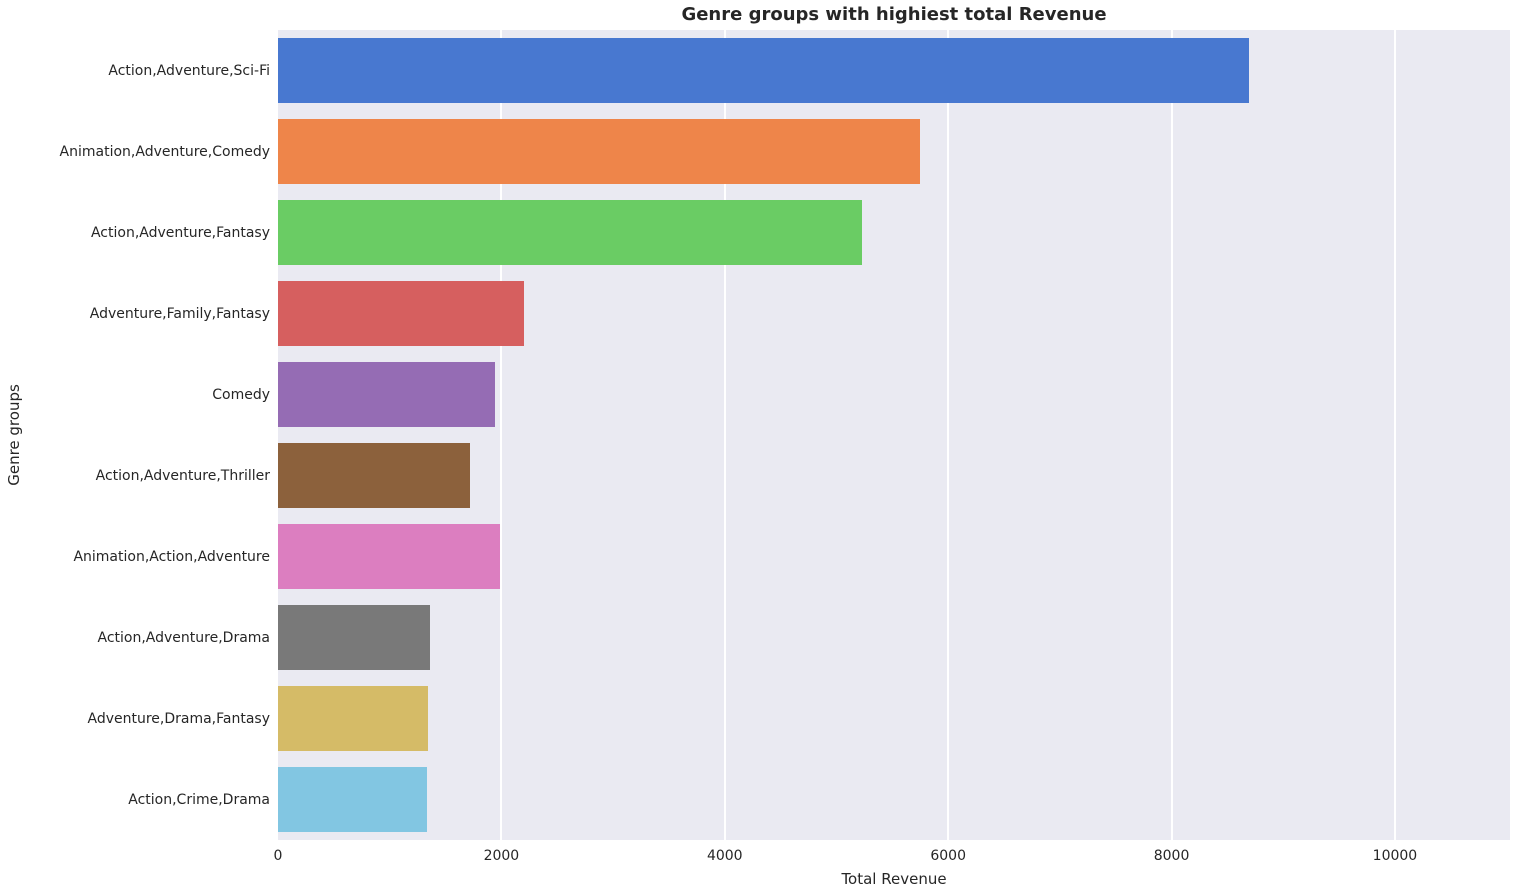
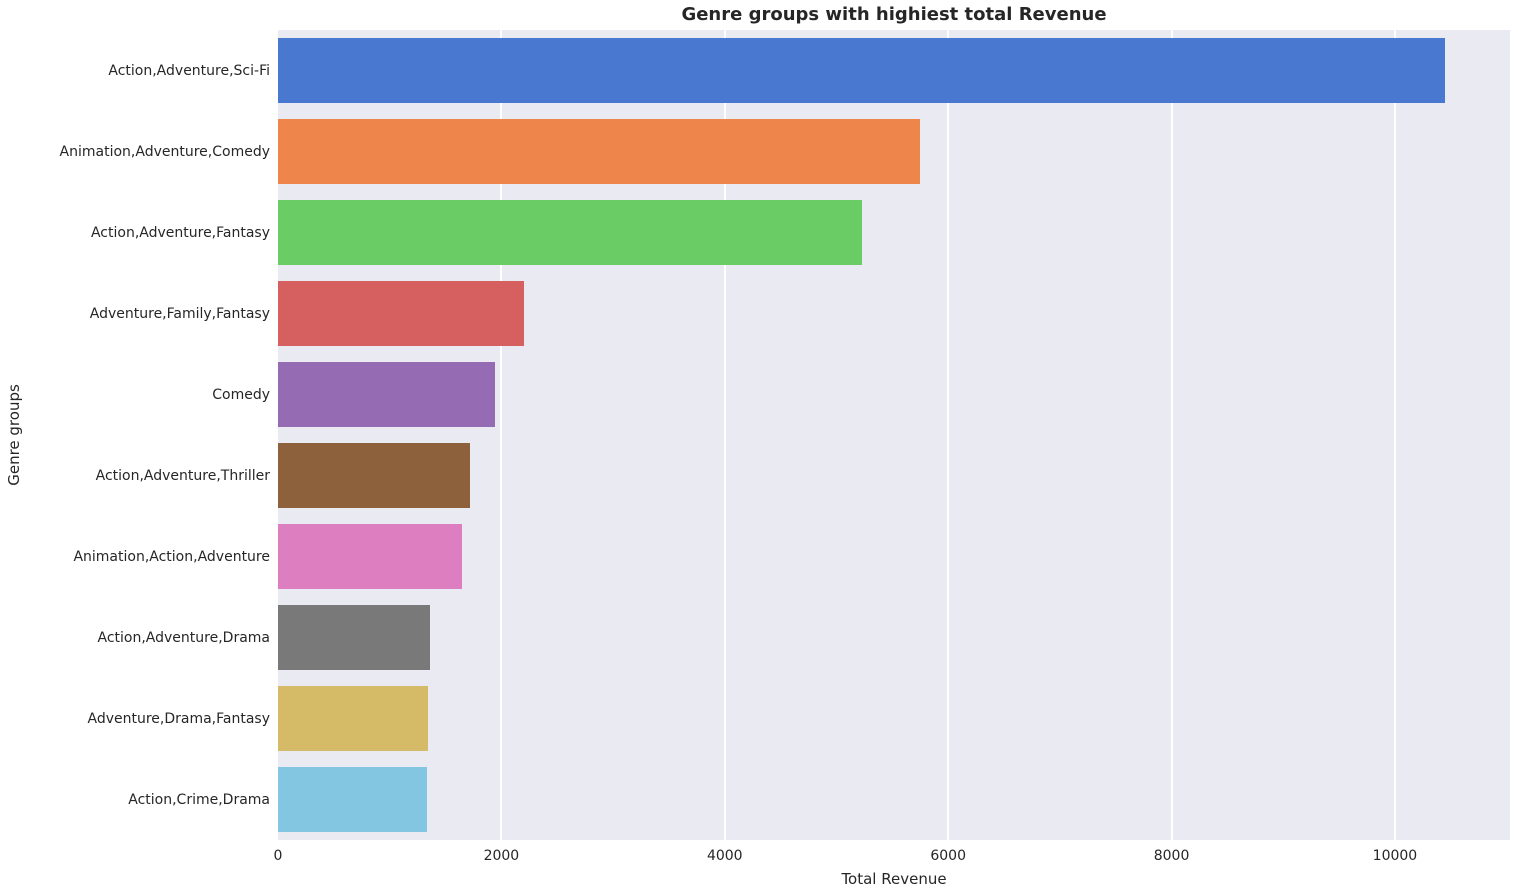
Action,Adventure,Sci-Fi: 8690 -> 10450
Animation,Action,Adventure: 1990 -> 1650
